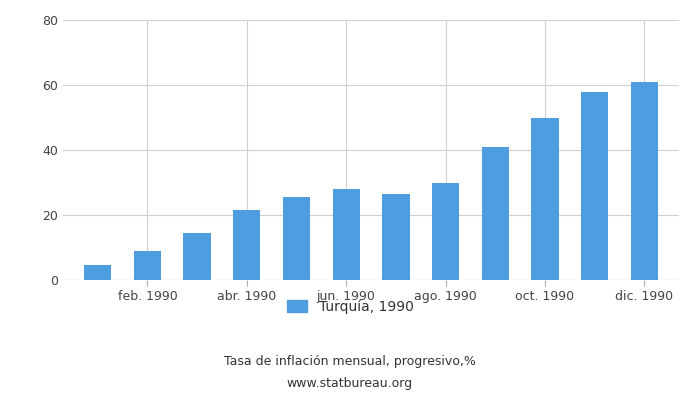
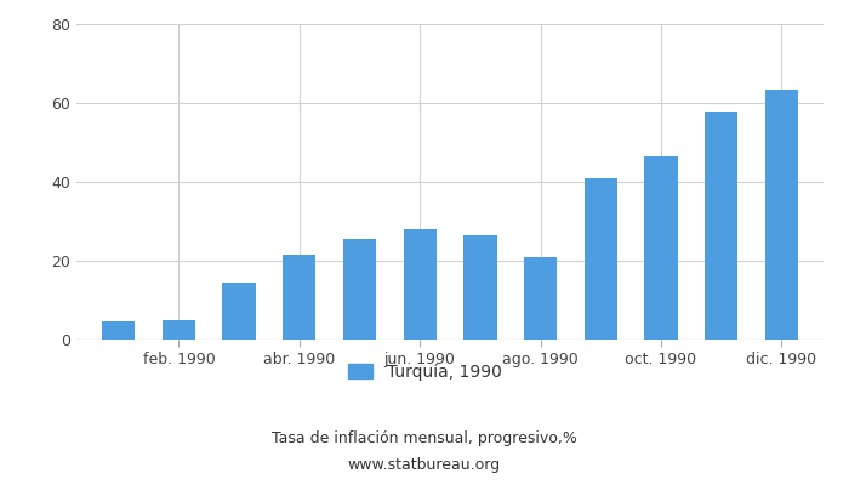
feb. 1990: 9.0 -> 5.0
ago. 1990: 30.0 -> 21.0
oct. 1990: 50.0 -> 46.5
dic. 1990: 61.0 -> 63.5
